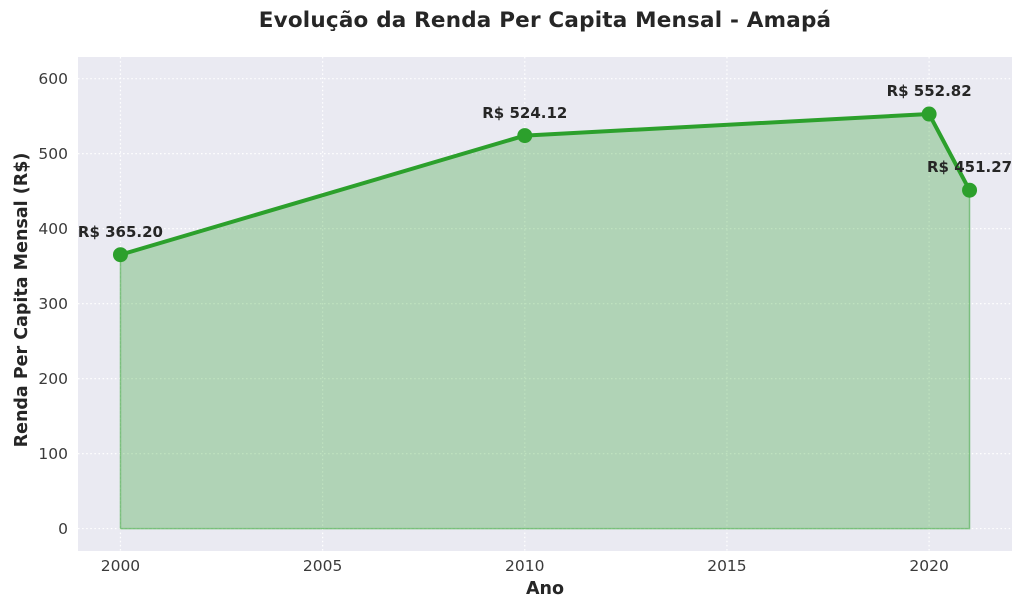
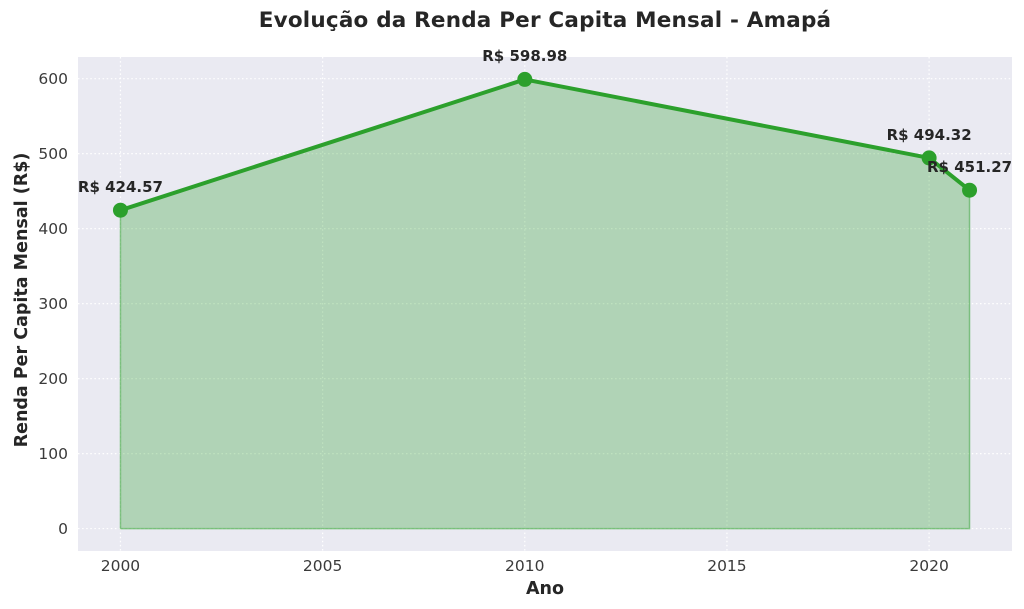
2000: 365.20 -> 424.57
2010: 524.12 -> 598.98
2020: 552.82 -> 494.32
